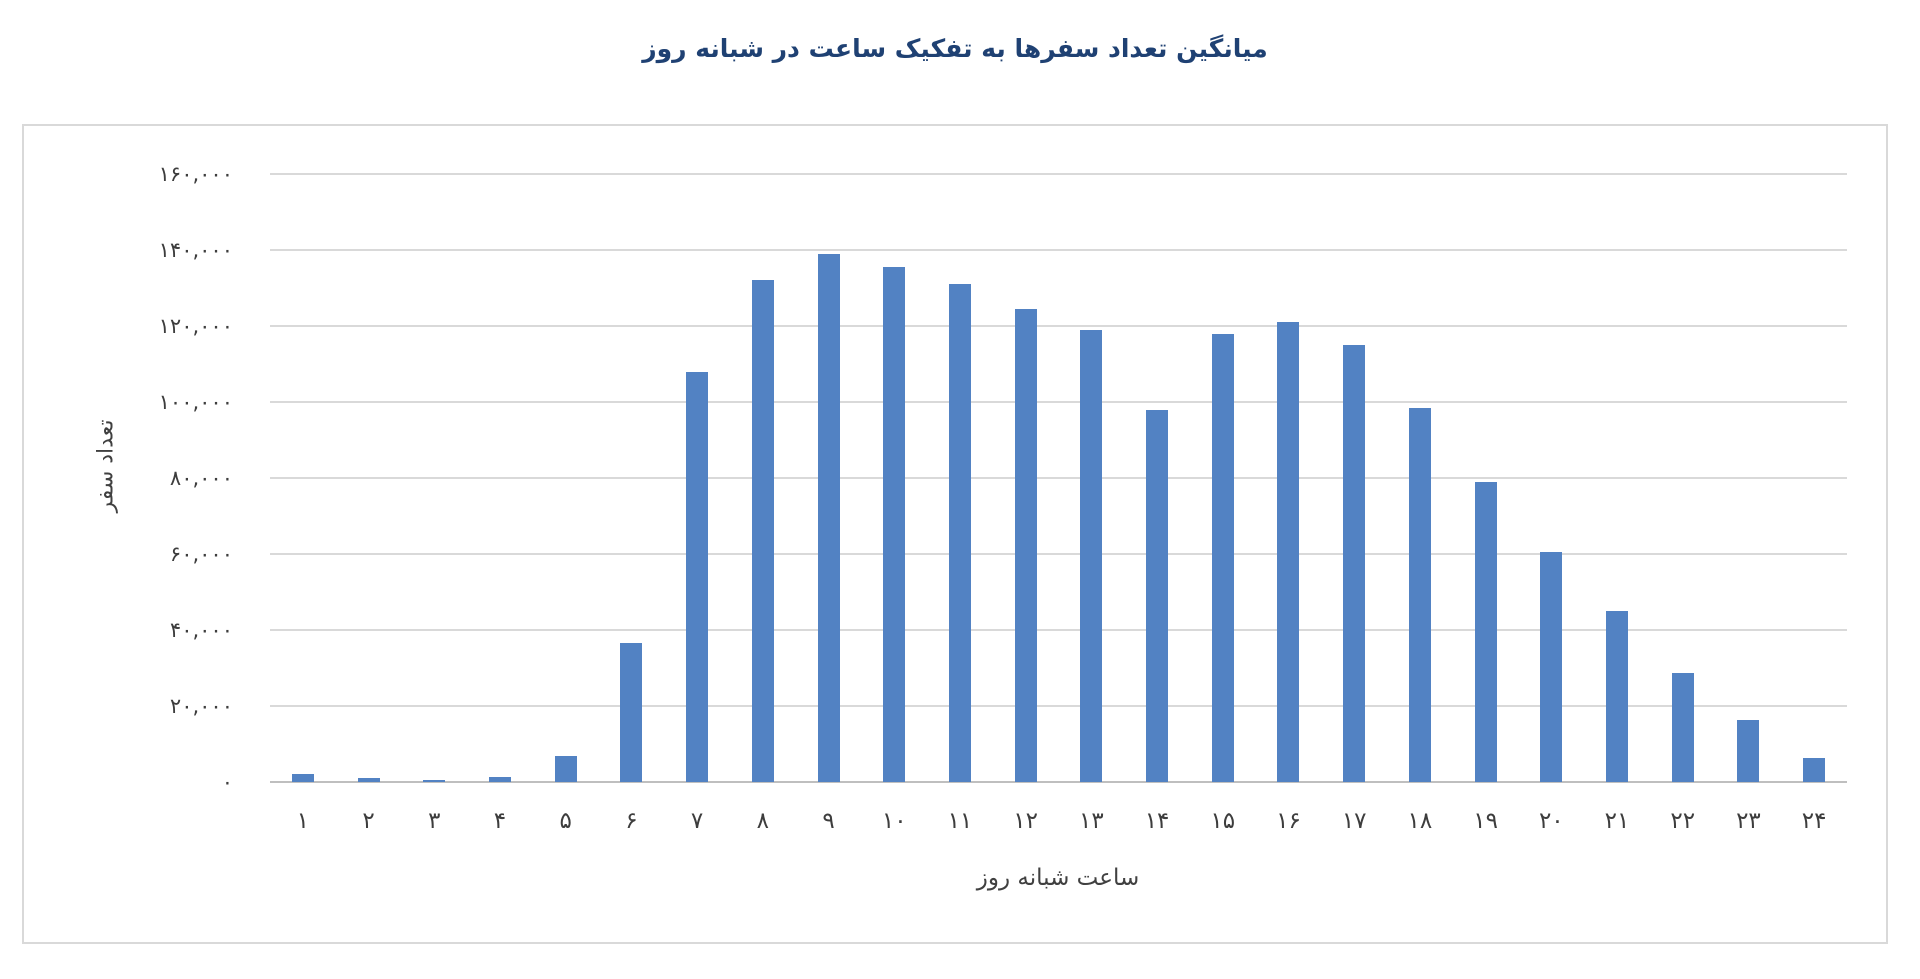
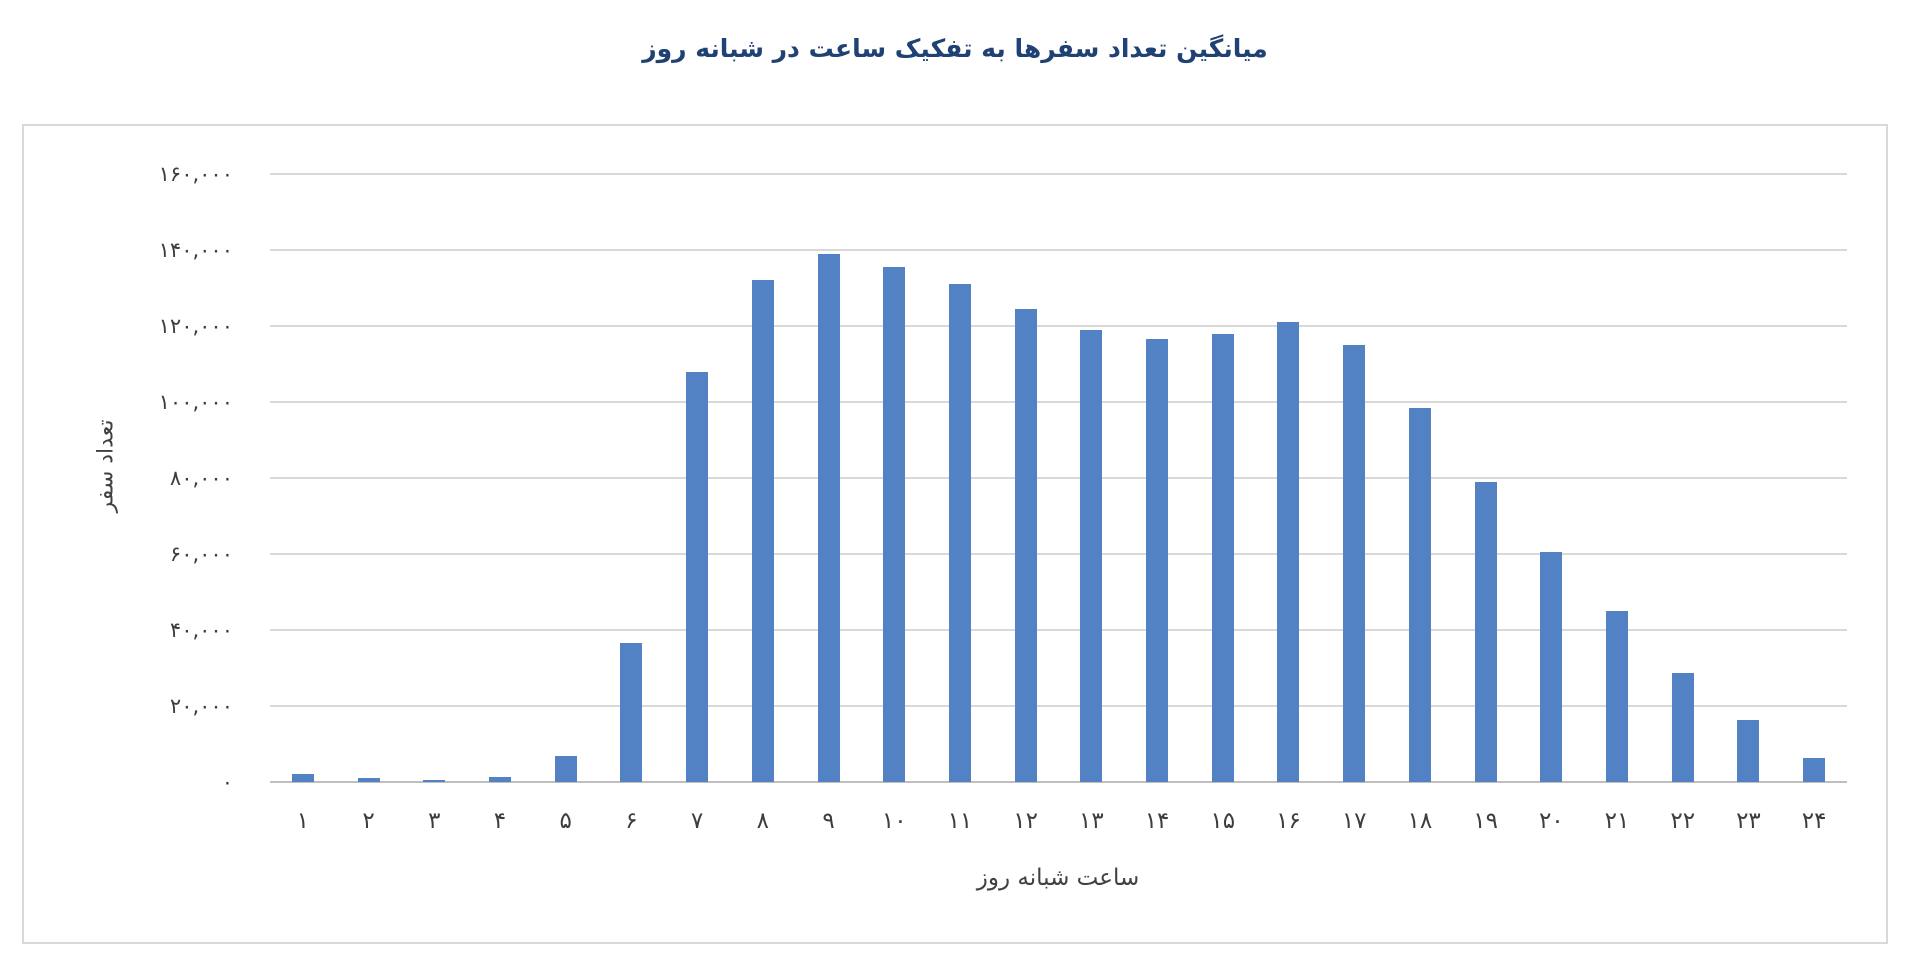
۱۴: 98000 -> 116000
